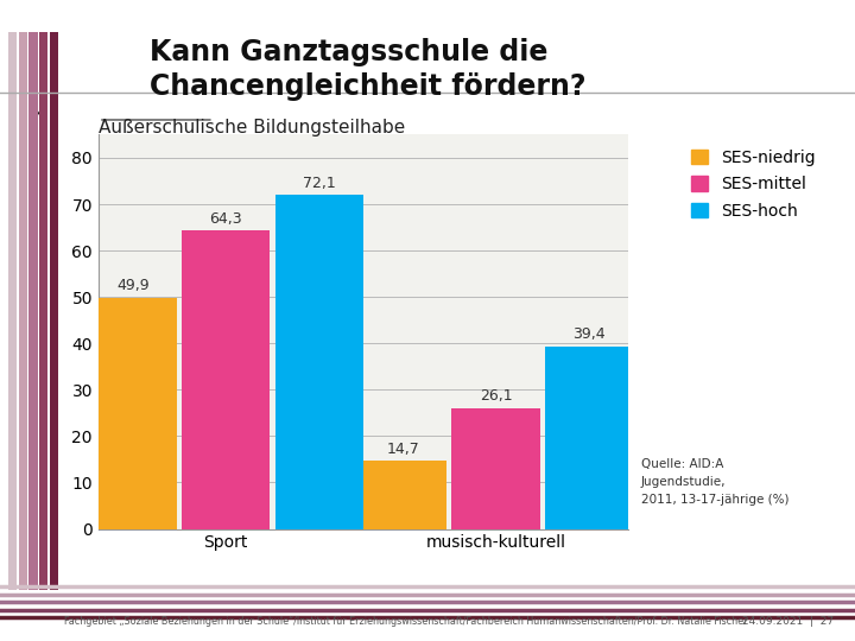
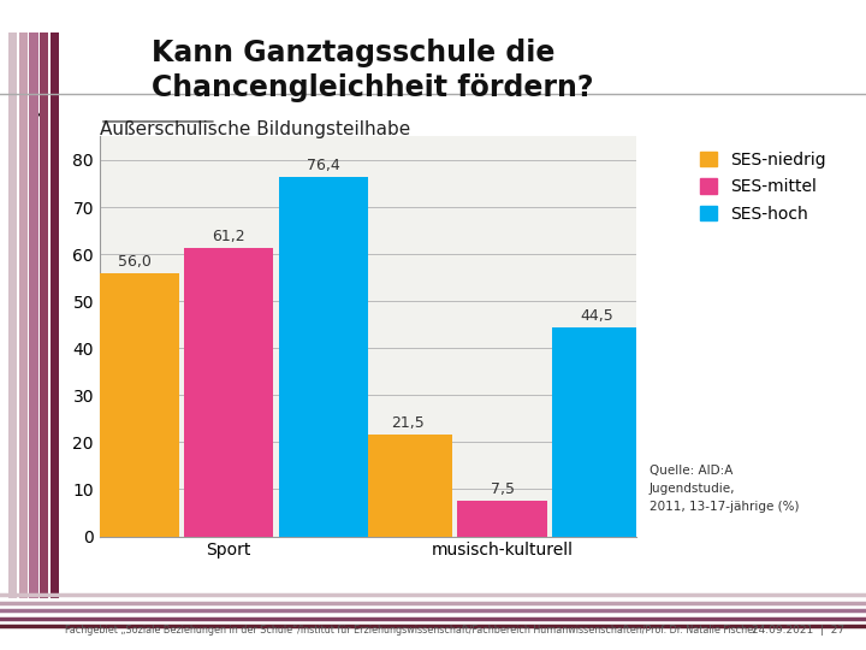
SES-niedrig/Sport: 49,9 -> 56,0
SES-mittel/Sport: 64,3 -> 61,2
SES-hoch/Sport: 72,1 -> 76,4
SES-niedrig/musisch-kulturell: 14,7 -> 21,5
SES-mittel/musisch-kulturell: 26,1 -> 7,5
SES-hoch/musisch-kulturell: 39,4 -> 44,5
